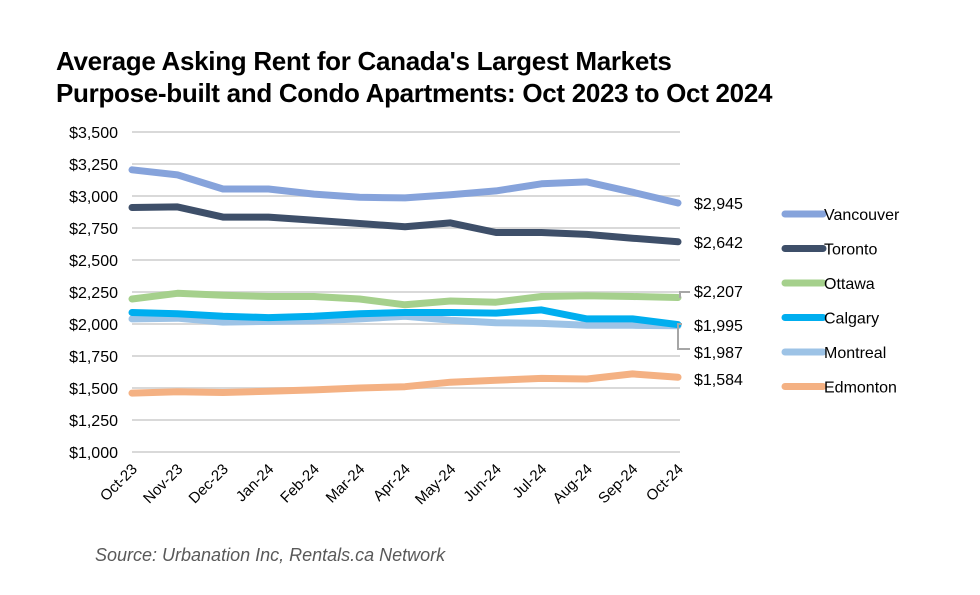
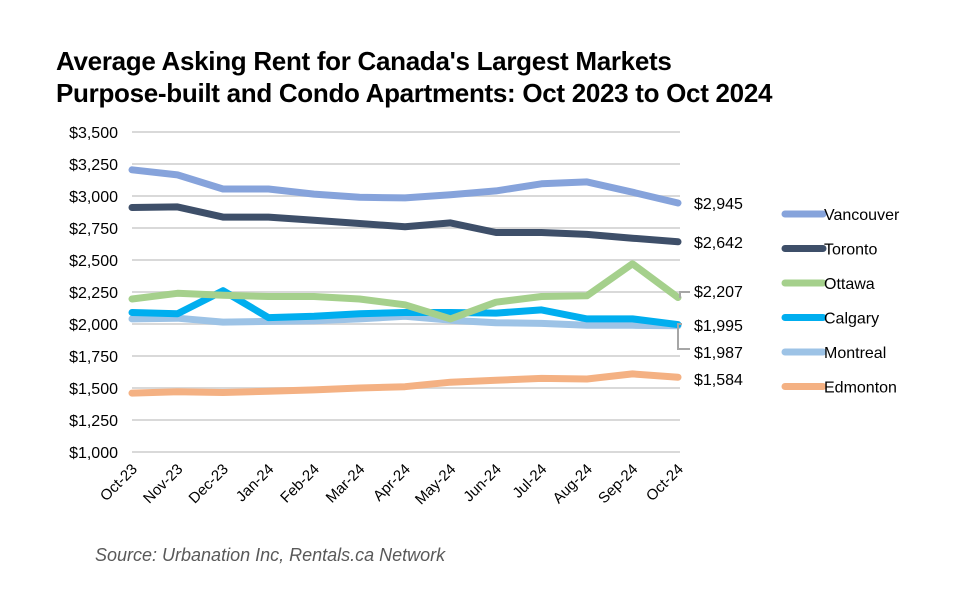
Calgary/Dec-23: $2060 -> $2260
Ottawa/May-24: $2180 -> $2040
Ottawa/Sep-24: $2220 -> $2470
